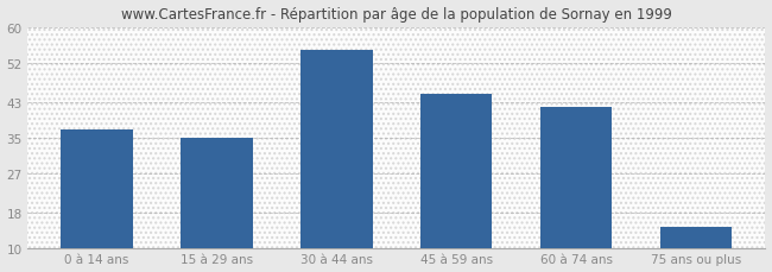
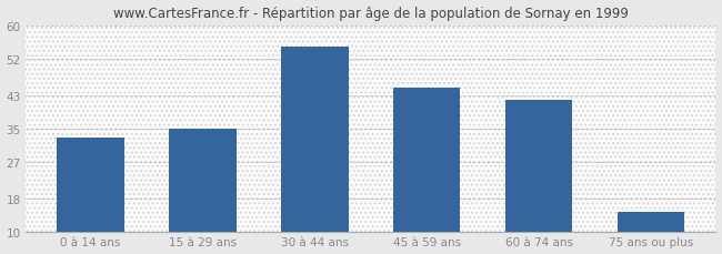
0 à 14 ans: 37 -> 33
